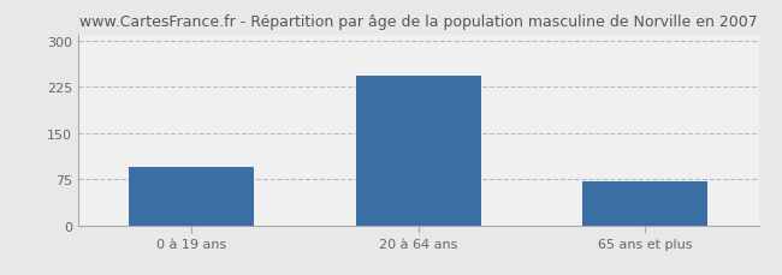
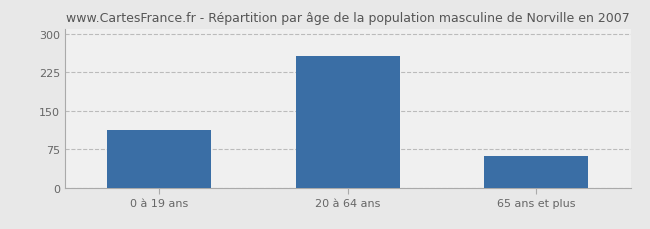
0 à 19 ans: 94 -> 113
20 à 64 ans: 244 -> 258
65 ans et plus: 72 -> 62
